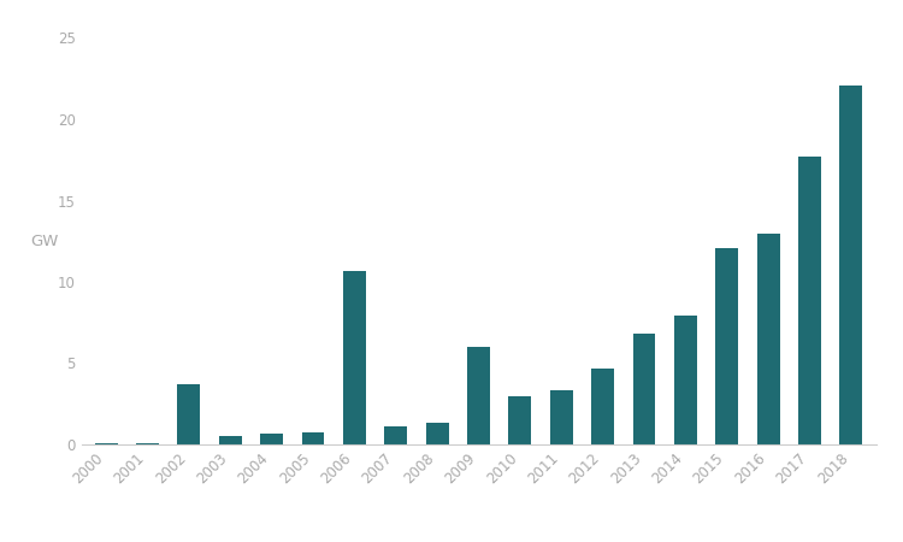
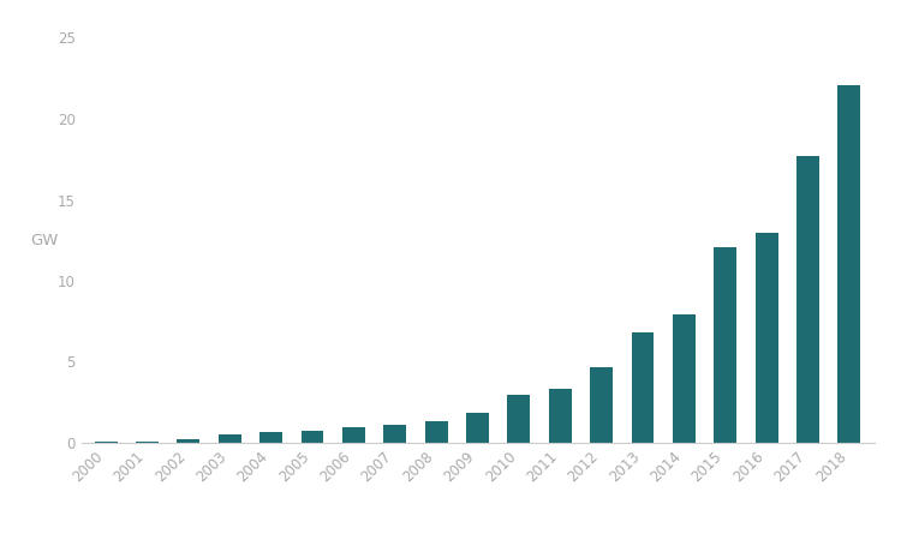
2002: 3.7 -> 0.2
2006: 10.7 -> 0.9
2009: 6.0 -> 1.9
